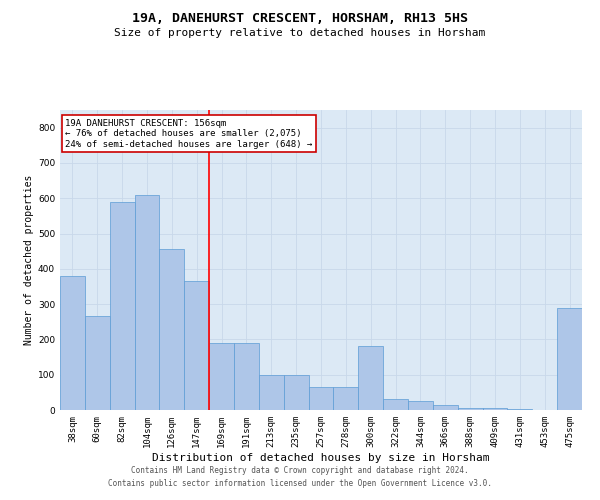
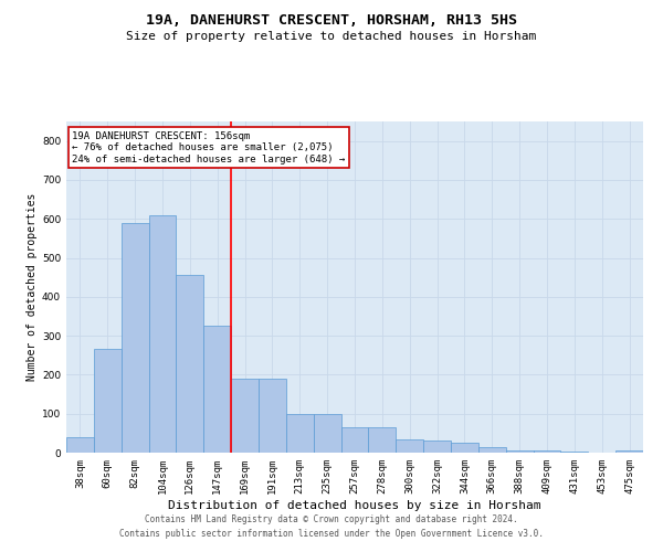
38sqm: 380 -> 40
147sqm: 365 -> 325
300sqm: 180 -> 35
475sqm: 290 -> 5
